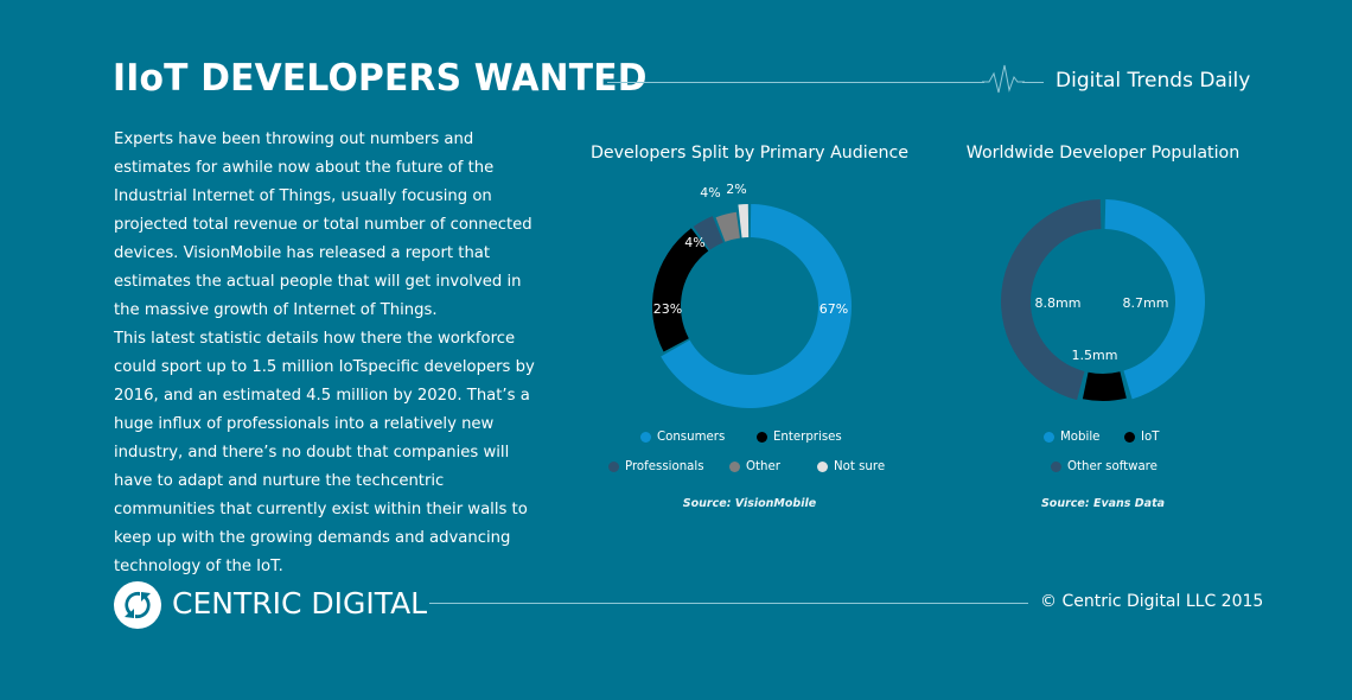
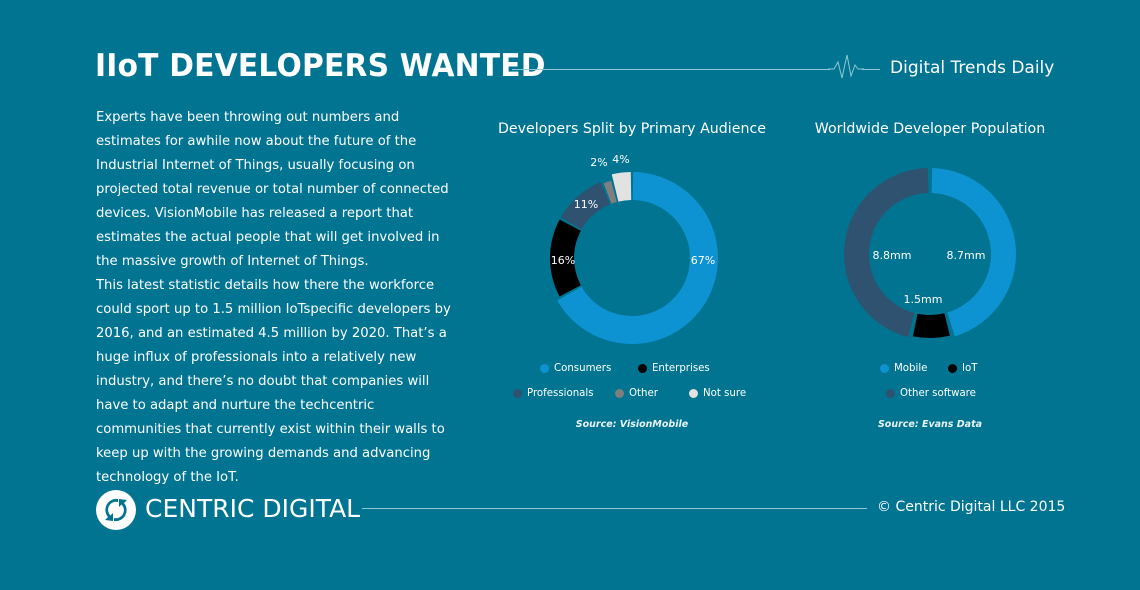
Developers Split by Primary Audience/Enterprises: 23% -> 16%
Developers Split by Primary Audience/Professionals: 4% -> 11%
Developers Split by Primary Audience/Other: 4% -> 2%
Developers Split by Primary Audience/Not sure: 2% -> 4%
